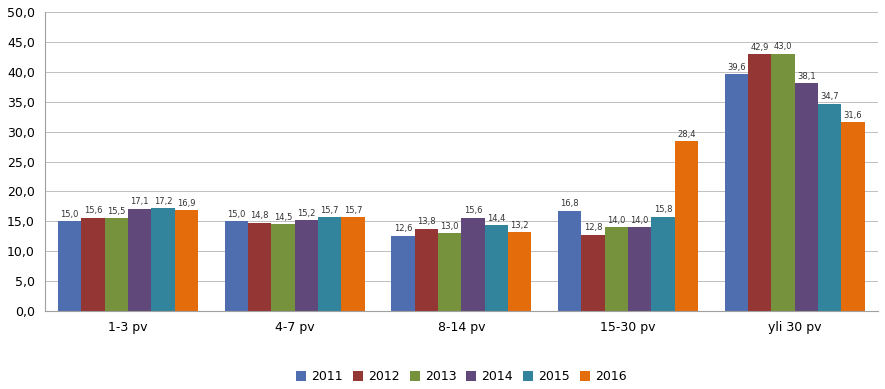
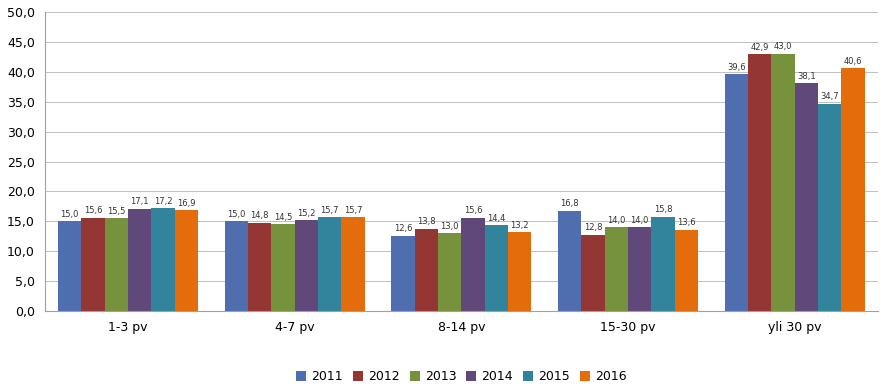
2016/15-30 pv: 28,4 -> 13,6
2016/yli 30 pv: 31,6 -> 40,6
